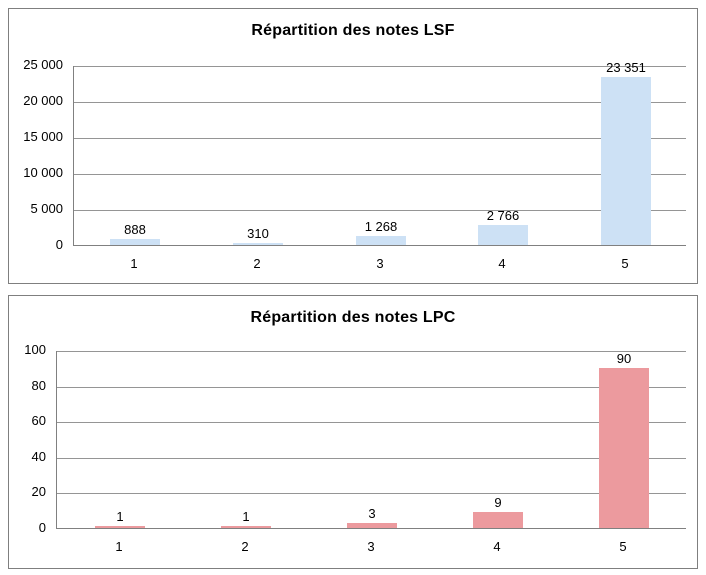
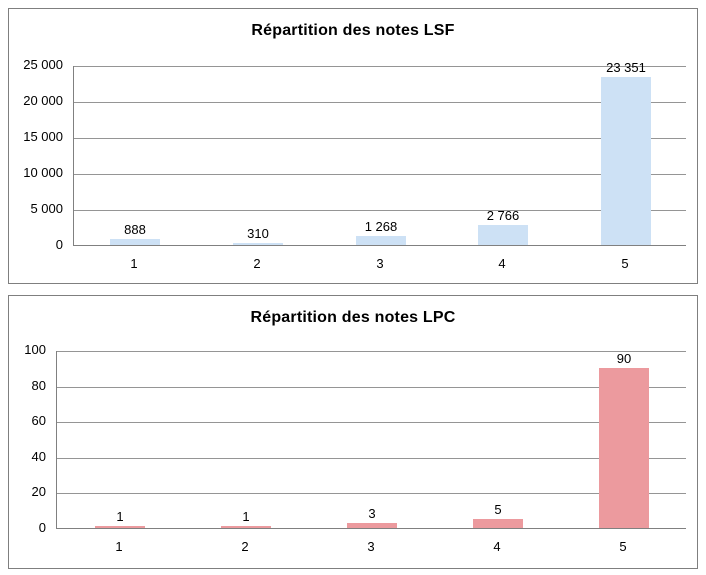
Répartition des notes LPC/4: 9 -> 5
